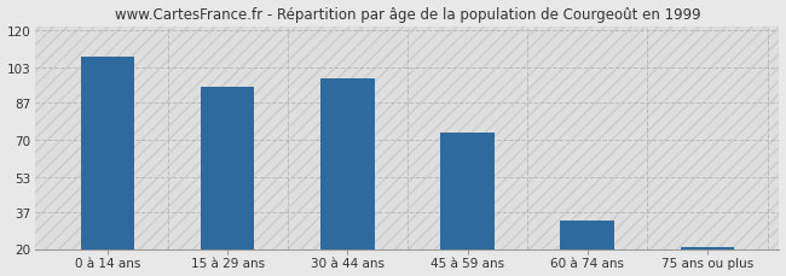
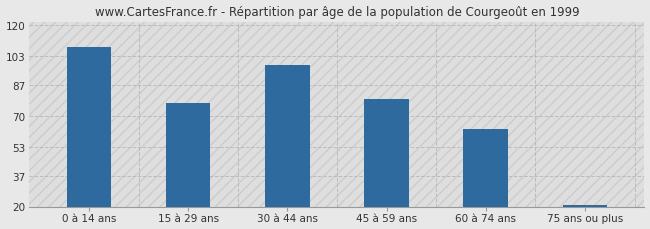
15 à 29 ans: 94 -> 77
45 à 59 ans: 73 -> 79
60 à 74 ans: 33 -> 63
